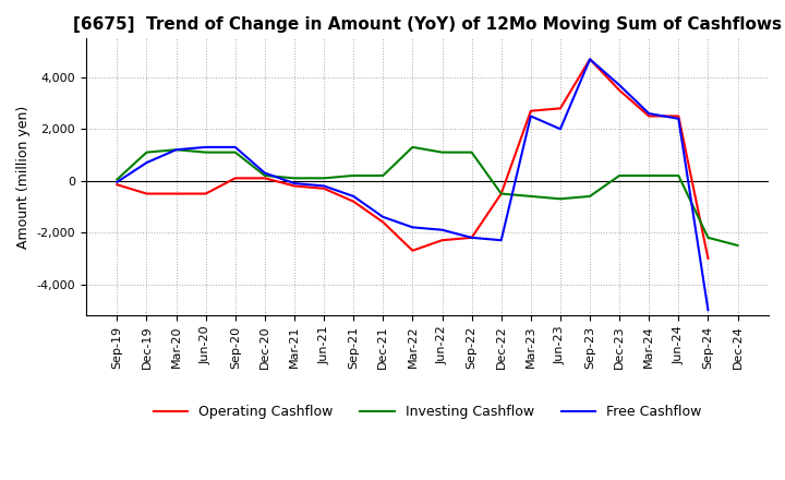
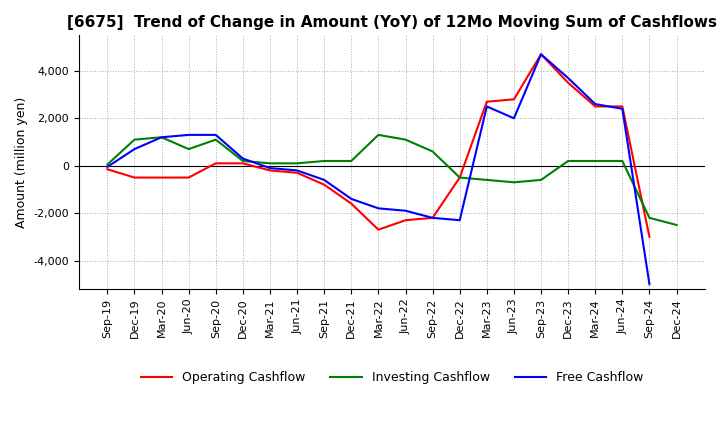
Investing Cashflow/Jun-20: 1,100 -> 700
Investing Cashflow/Sep-22: 1,100 -> 600
